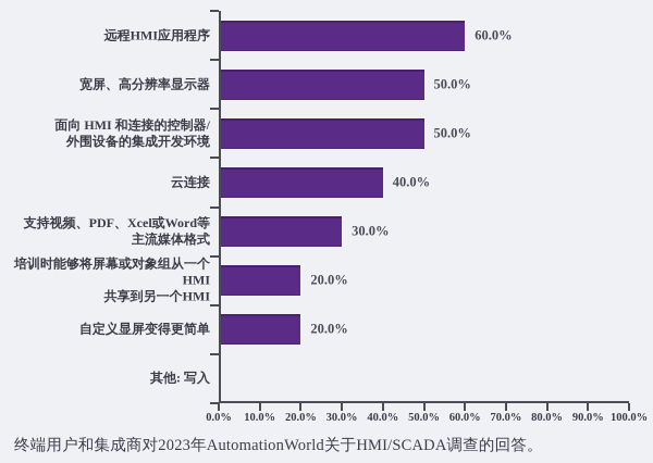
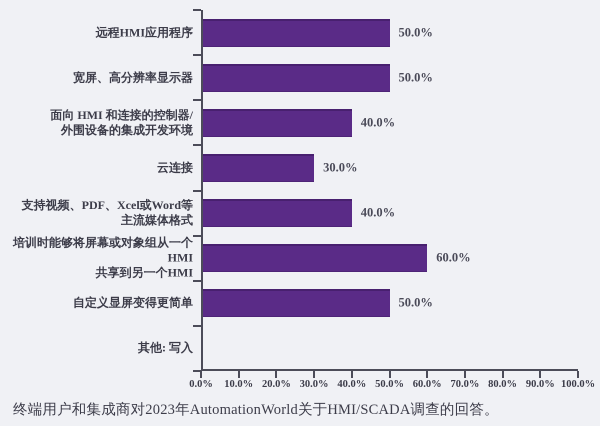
远程HMI应用程序: 60.0% -> 50.0%
面向 HMI 和连接的控制器/ 外围设备的集成开发环境: 50.0% -> 40.0%
云连接: 40.0% -> 30.0%
支持视频、PDF、Xcel或Word等 主流媒体格式: 30.0% -> 40.0%
培训时能够将屏幕或对象组从一个HMI 共享到另一个HMI: 20.0% -> 60.0%
自定义显屏变得更简单: 20.0% -> 50.0%
